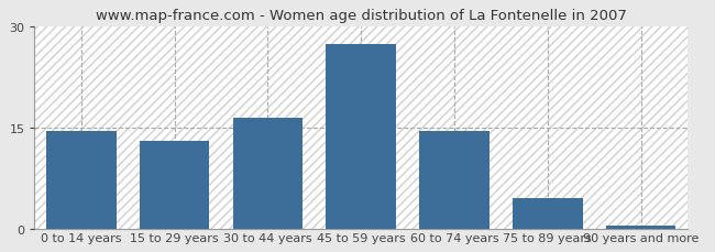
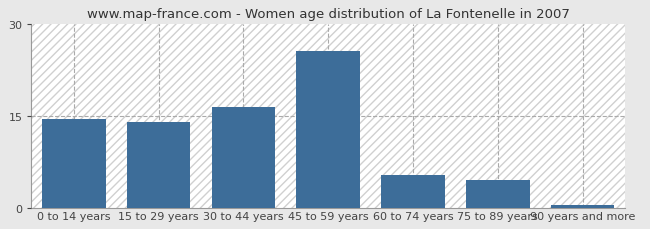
15 to 29 years: 13.0 -> 14.0
45 to 59 years: 27.5 -> 25.6
60 to 74 years: 14.5 -> 5.4
